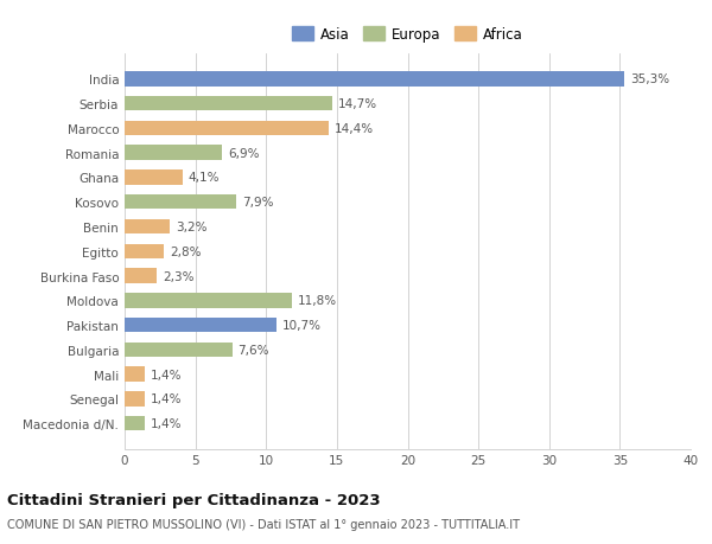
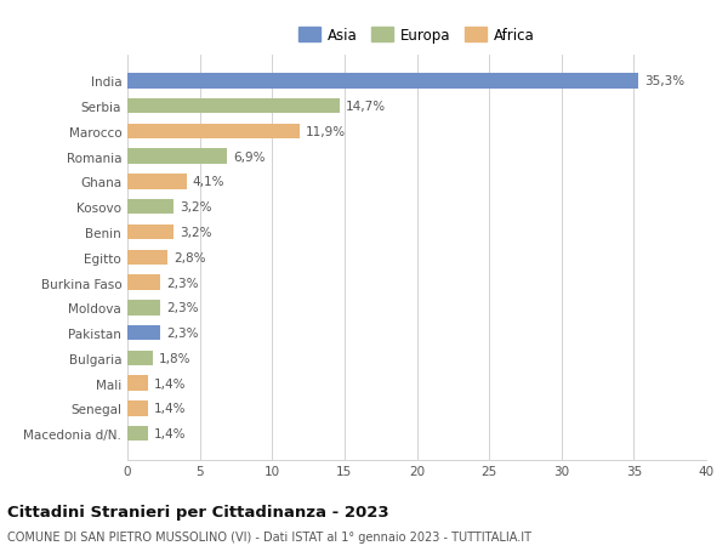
Marocco: 14,4% -> 11,9%
Kosovo: 7,9% -> 3,2%
Moldova: 11,8% -> 2,3%
Pakistan: 10,7% -> 2,3%
Bulgaria: 7,6% -> 1,8%
